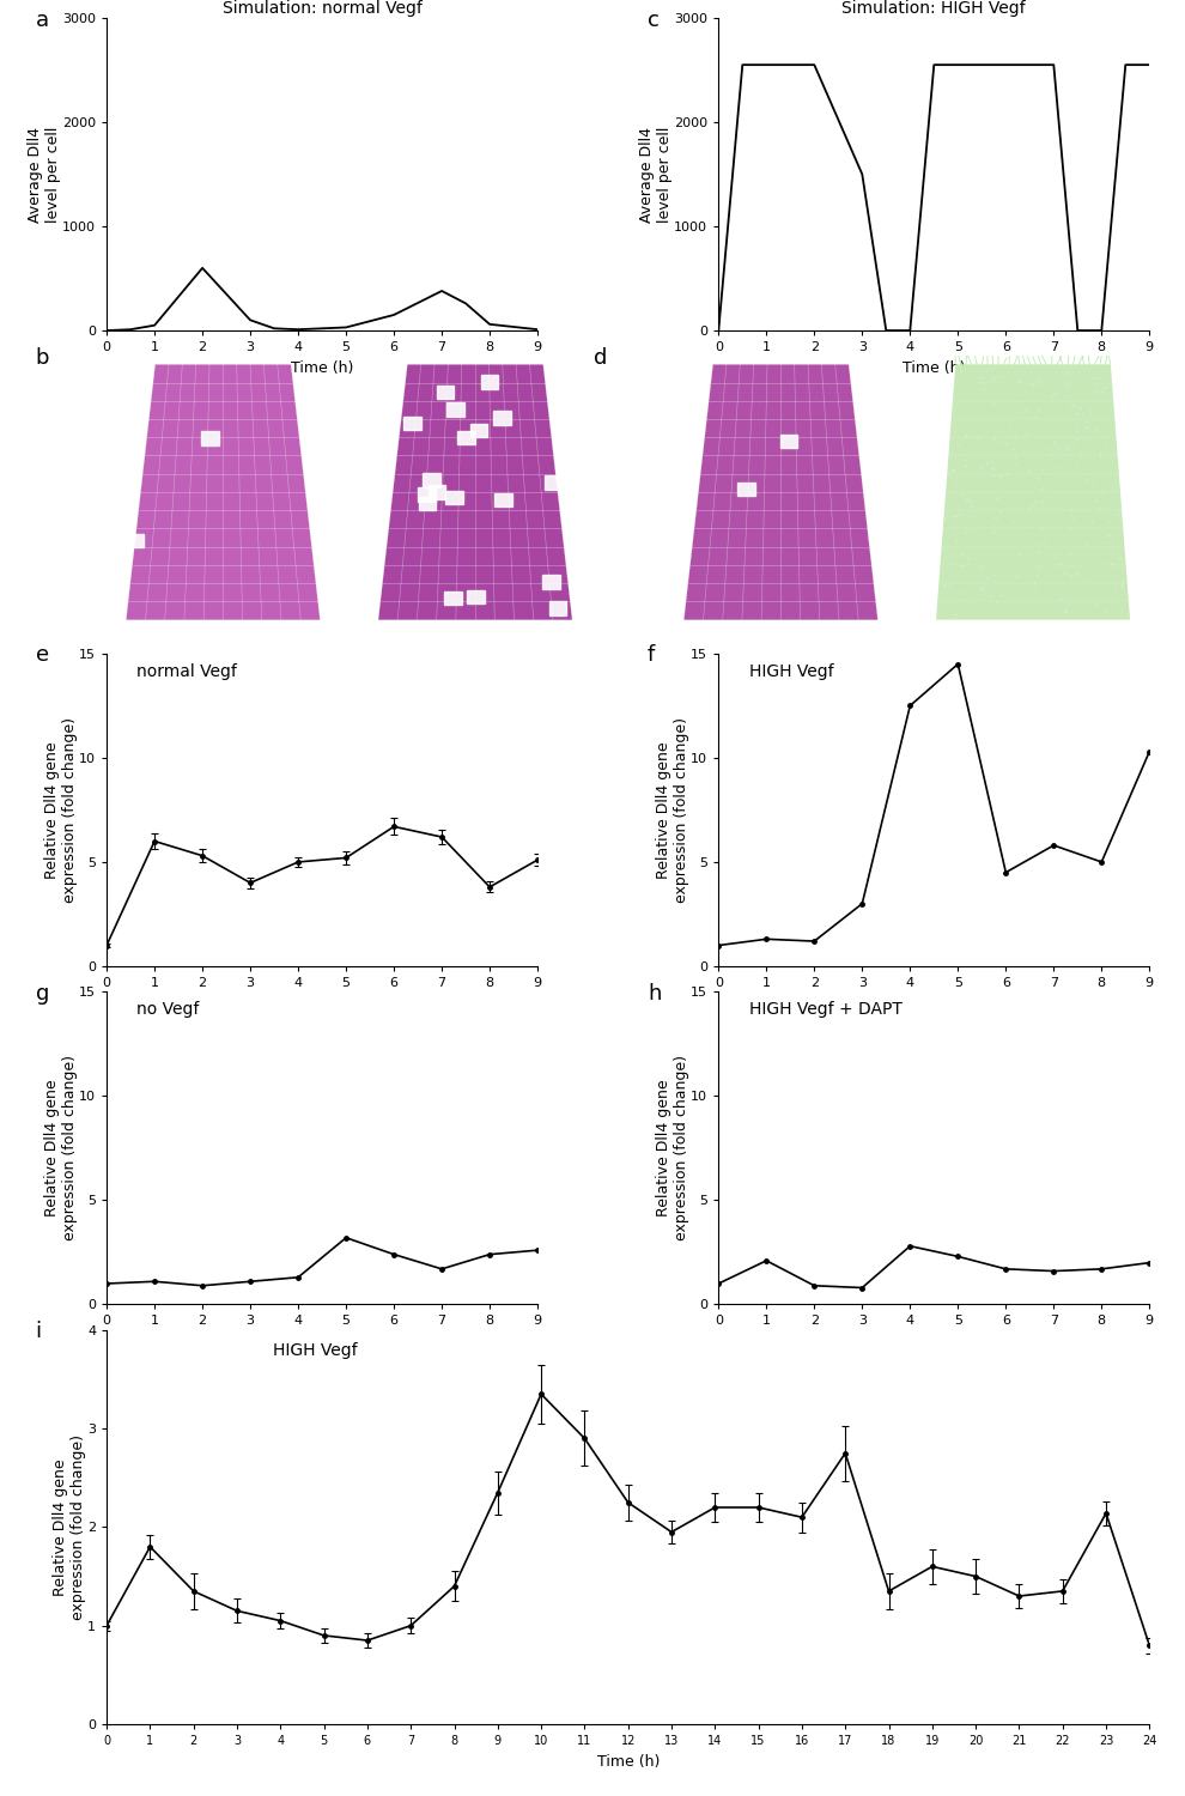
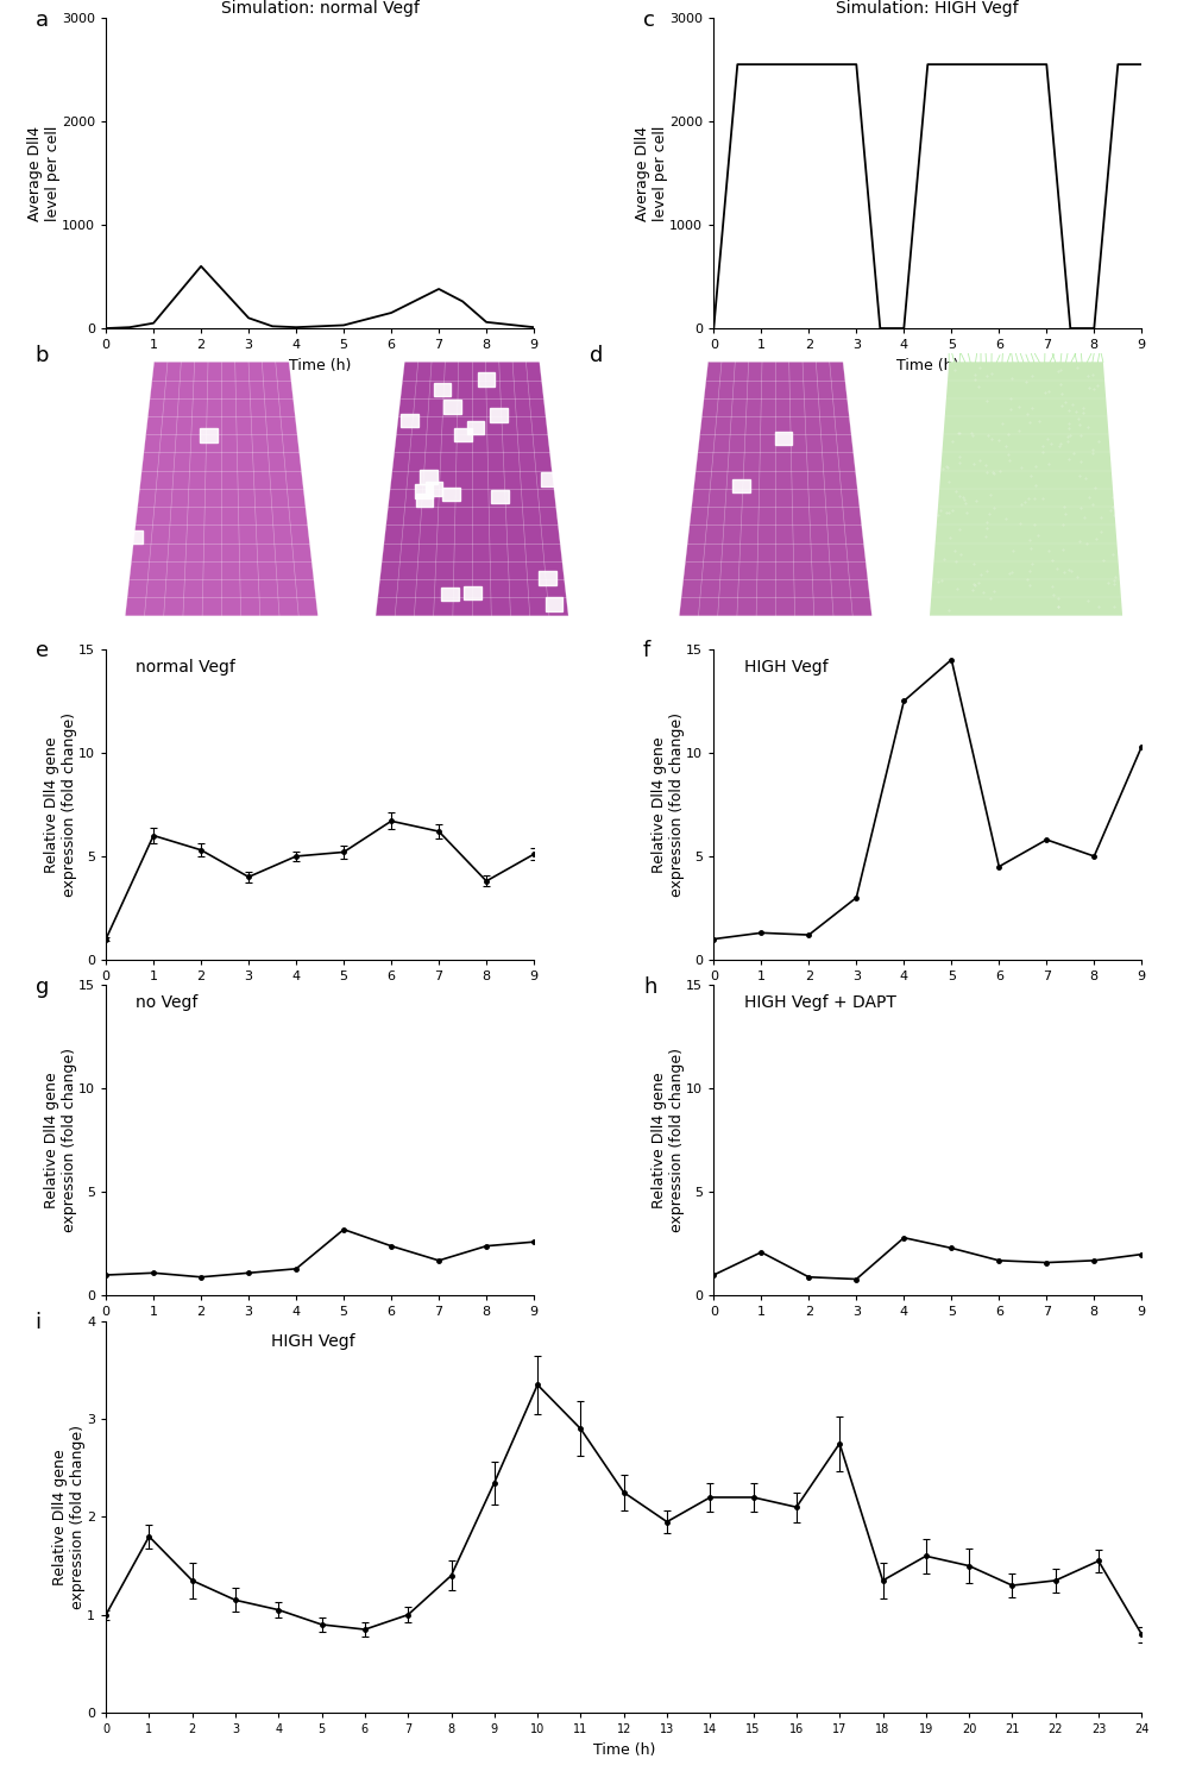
Simulation: HIGH Vegf/3: 1500 -> 2550
23: 2.14 -> 1.55
